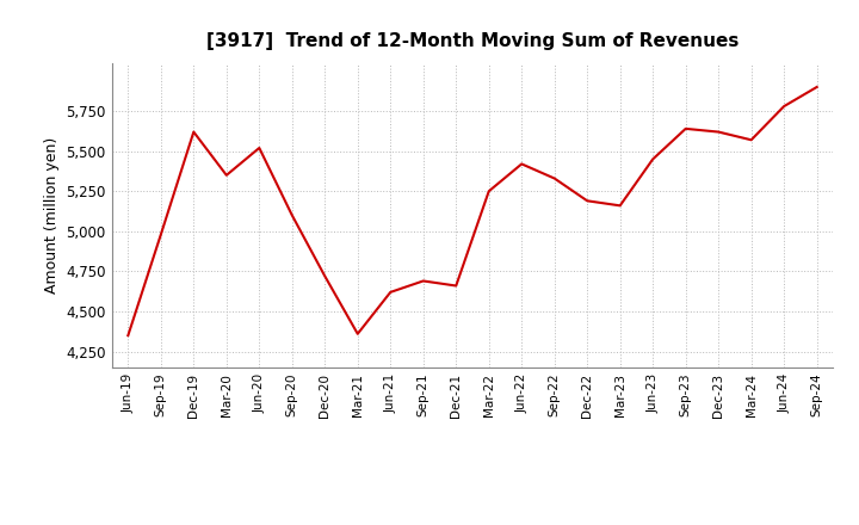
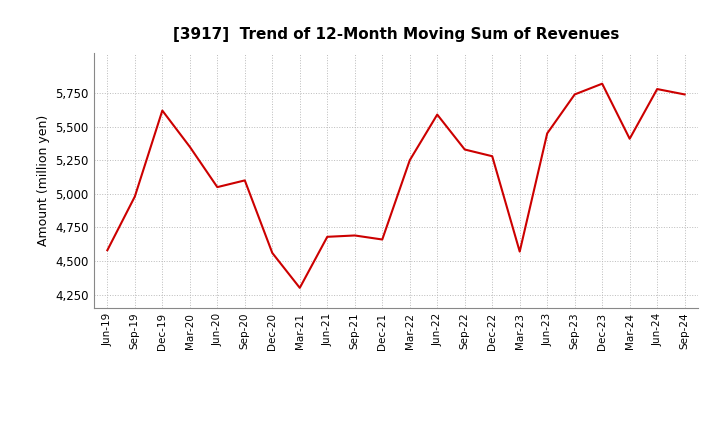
Jun-19: 4,350 -> 4,580
Jun-20: 5,520 -> 5,050
Dec-20: 4,720 -> 4,560
Mar-21: 4,360 -> 4,300
Jun-21: 4,620 -> 4,680
Jun-22: 5,420 -> 5,590
Dec-22: 5,190 -> 5,280
Mar-23: 5,160 -> 4,570
Sep-23: 5,640 -> 5,740
Dec-23: 5,620 -> 5,820
Mar-24: 5,570 -> 5,410
Sep-24: 5,900 -> 5,740
